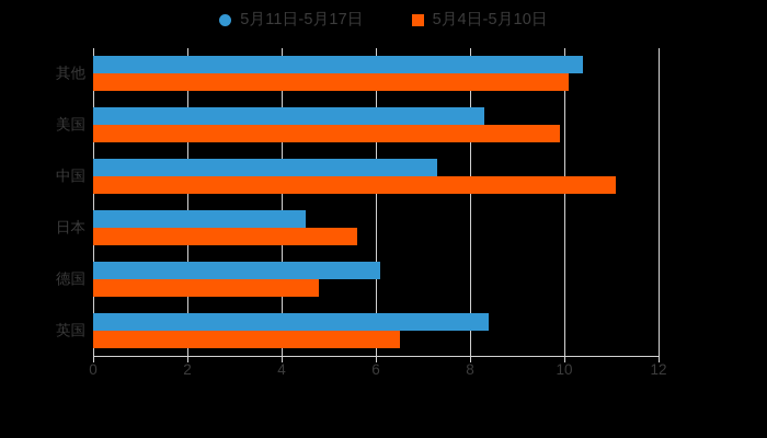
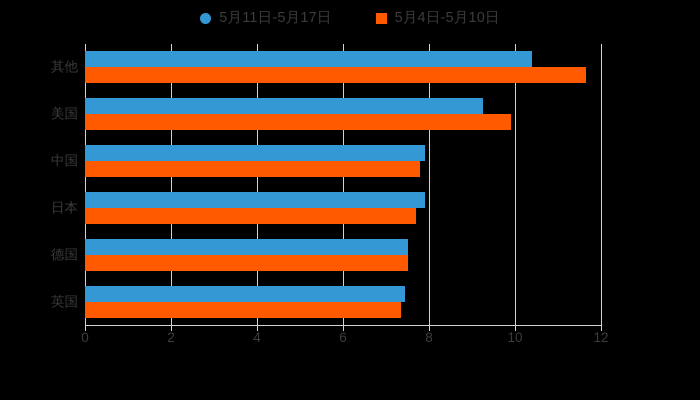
5月4日-5月10日/其他: 10.1 -> 11.7
5月11日-5月17日/美国: 8.3 -> 9.2
5月11日-5月17日/中国: 7.3 -> 7.9
5月4日-5月10日/中国: 11.1 -> 7.8
5月11日-5月17日/日本: 4.5 -> 7.9
5月4日-5月10日/日本: 5.6 -> 7.7
5月11日-5月17日/德国: 6.1 -> 7.5
5月4日-5月10日/德国: 4.8 -> 7.5
5月11日-5月17日/英国: 8.4 -> 7.5
5月4日-5月10日/英国: 6.5 -> 7.3
